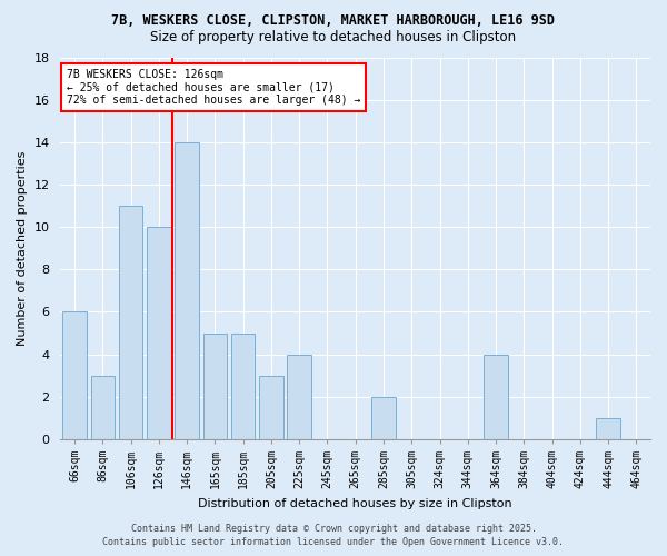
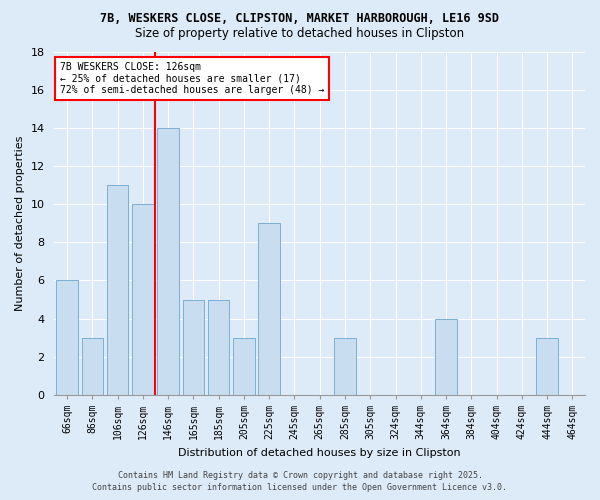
225sqm: 4 -> 9
285sqm: 2 -> 3
444sqm: 1 -> 3
